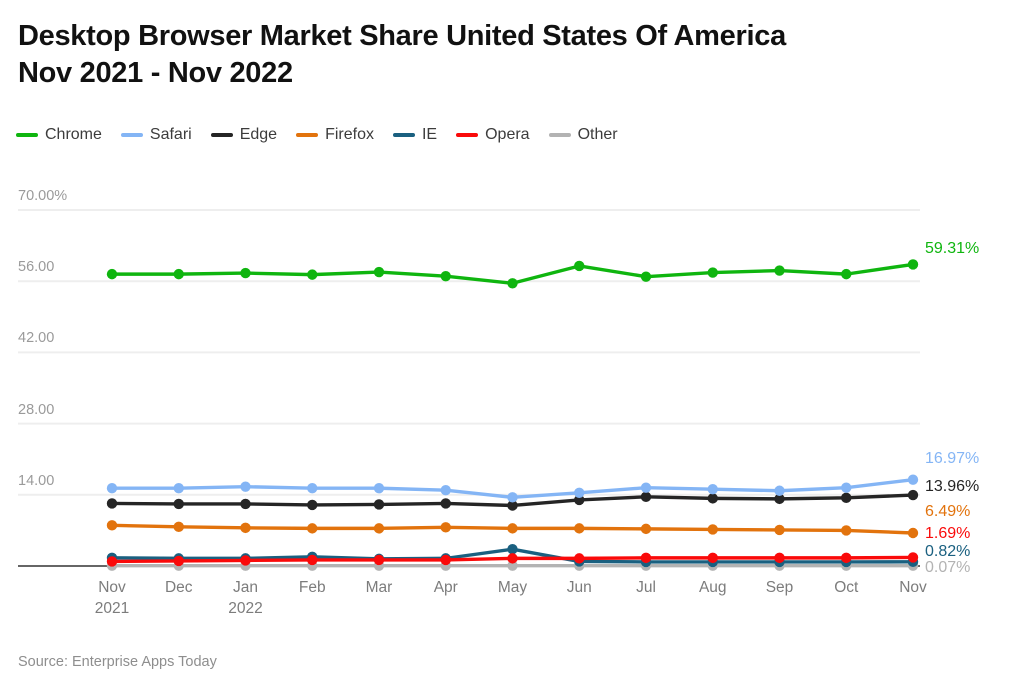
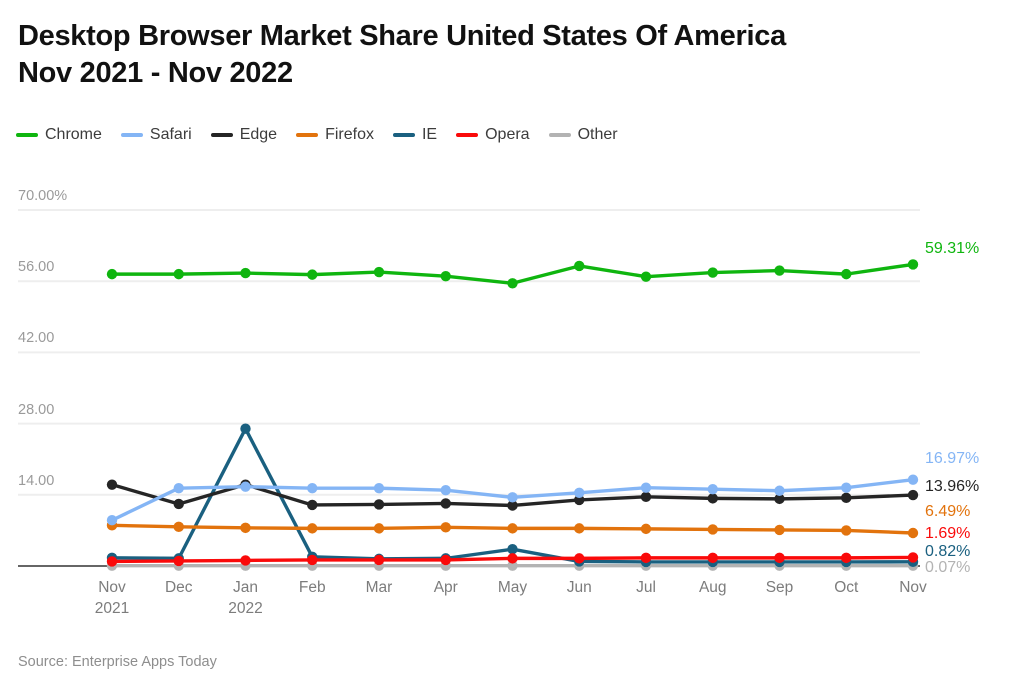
Safari/Nov 2021: 15% -> 9%
Edge/Nov 2021: 12% -> 16%
Edge/Jan 2022: 12% -> 16%
IE/Jan 2022: 2% -> 27%
